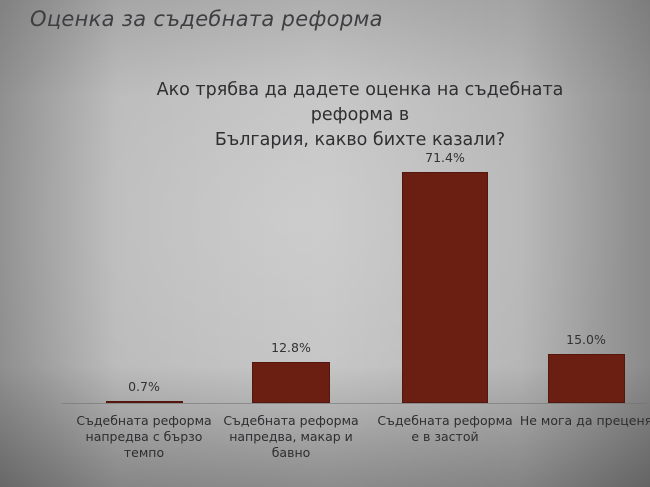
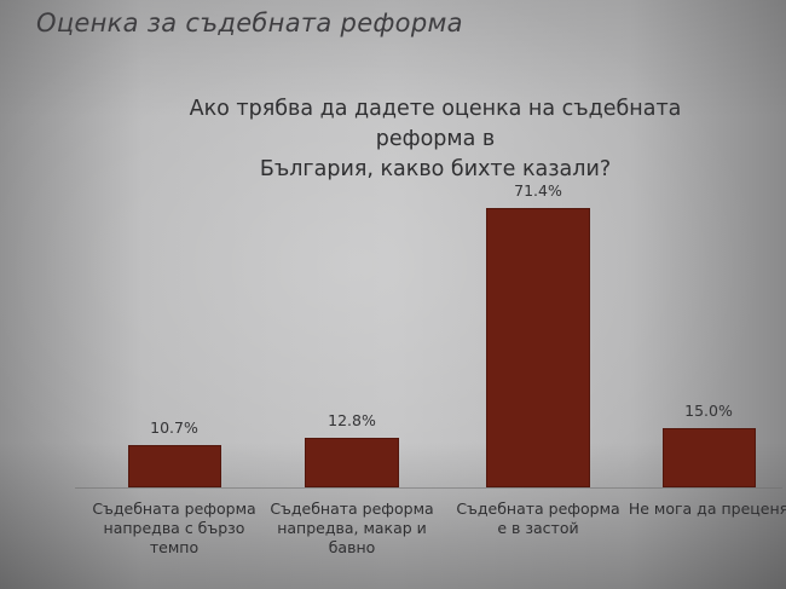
Съдебната реформа напредва с бързо темпо: 0.7% -> 10.7%
